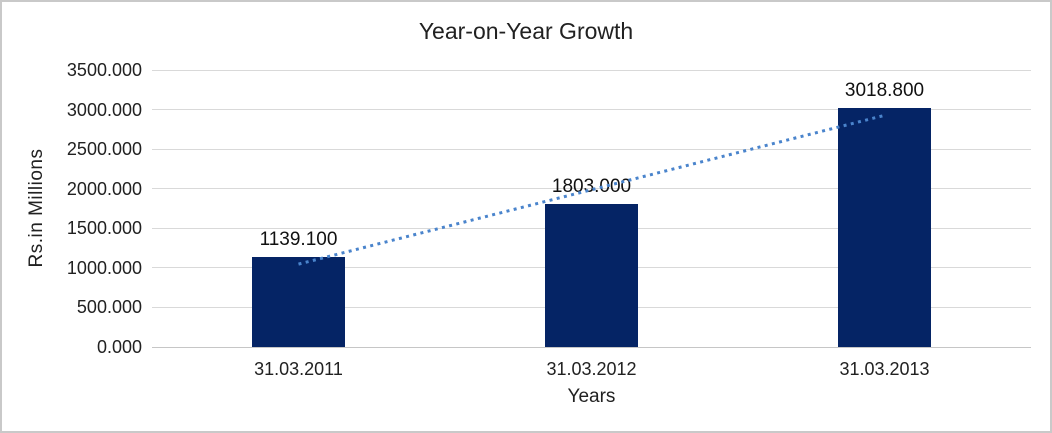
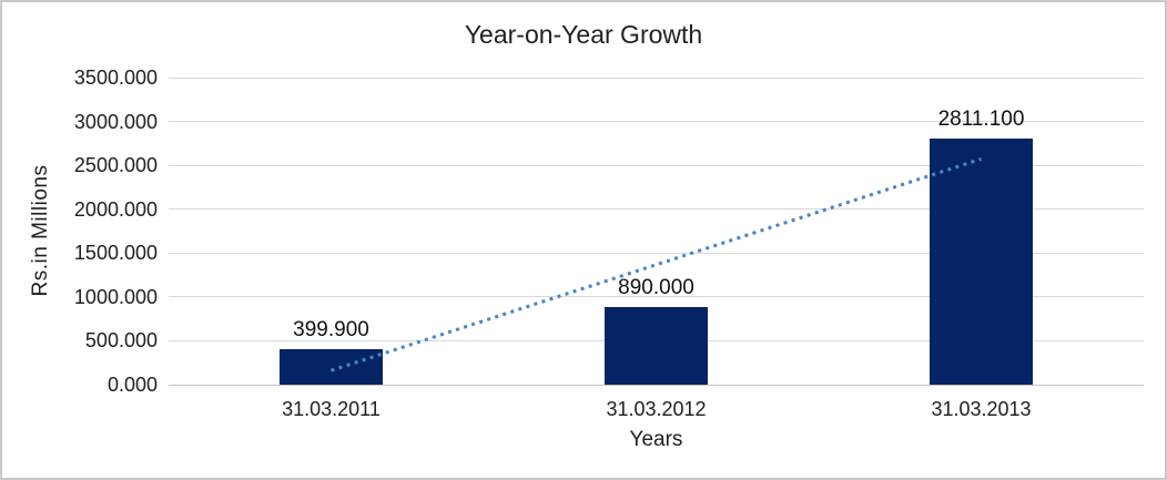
31.03.2011: 1139.100 -> 399.900
31.03.2012: 1803.000 -> 890.000
31.03.2013: 3018.800 -> 2811.100
